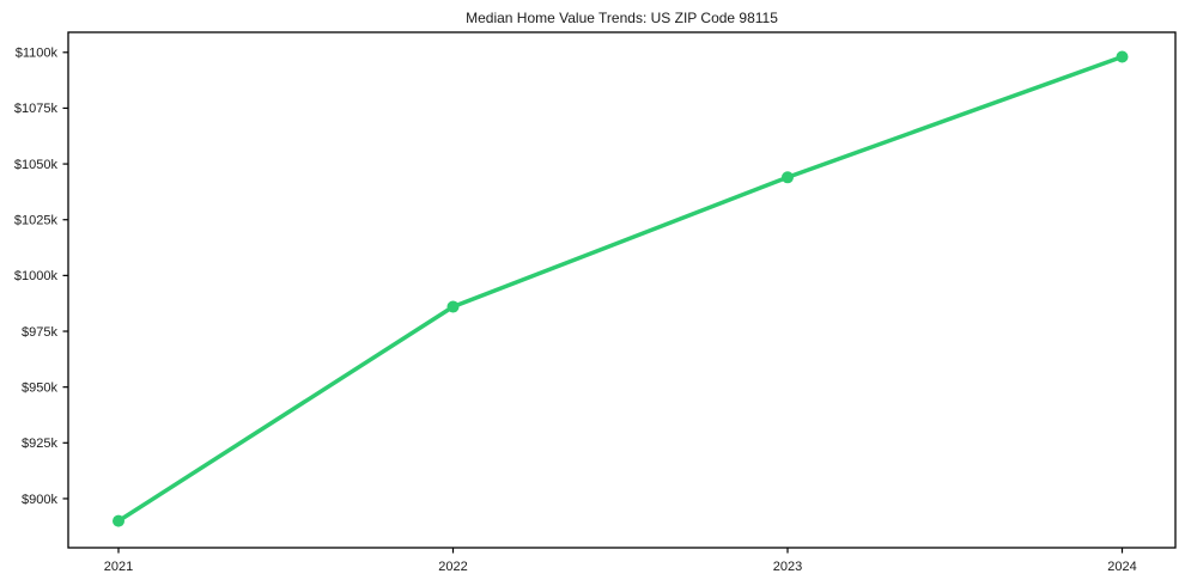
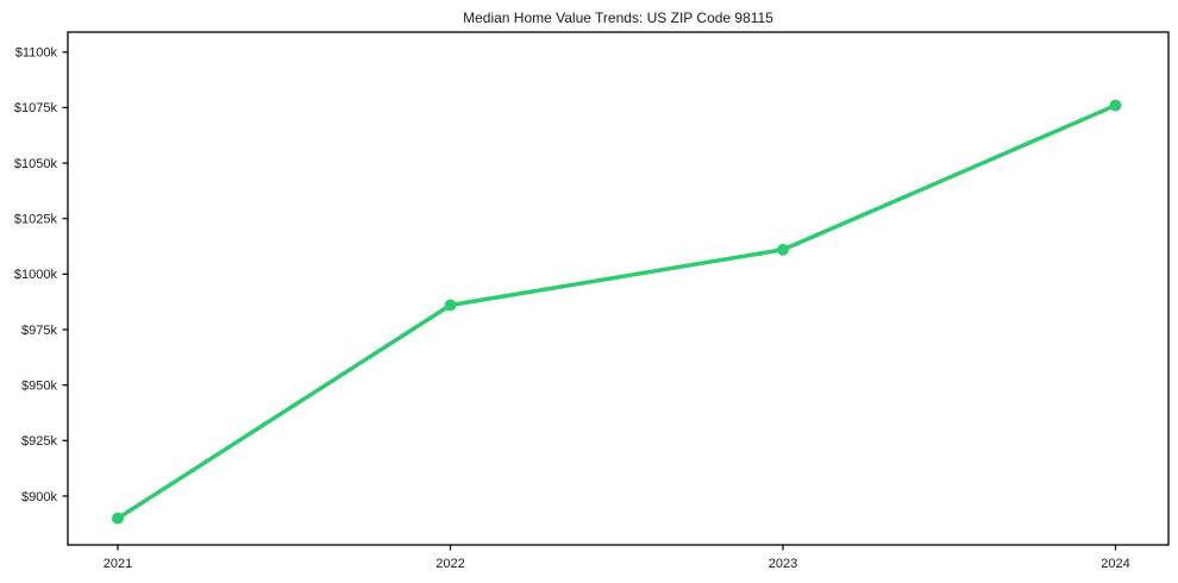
2023: $1044k -> $1011k
2024: $1098k -> $1076k
